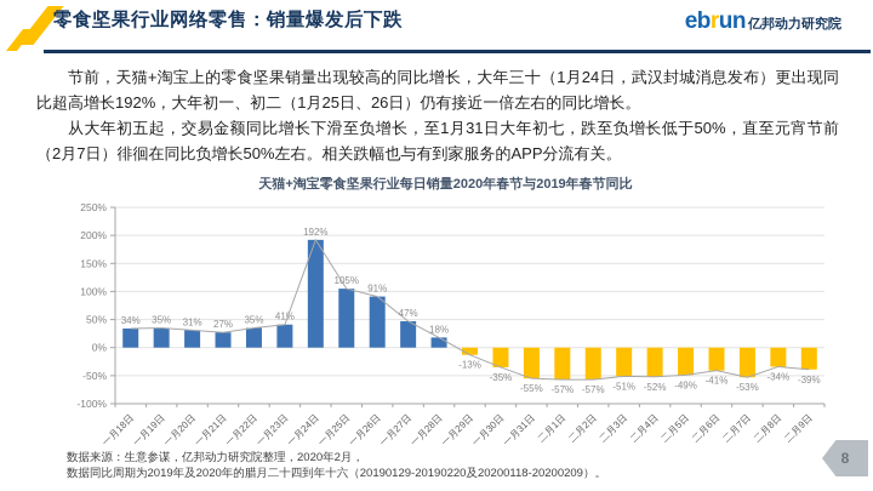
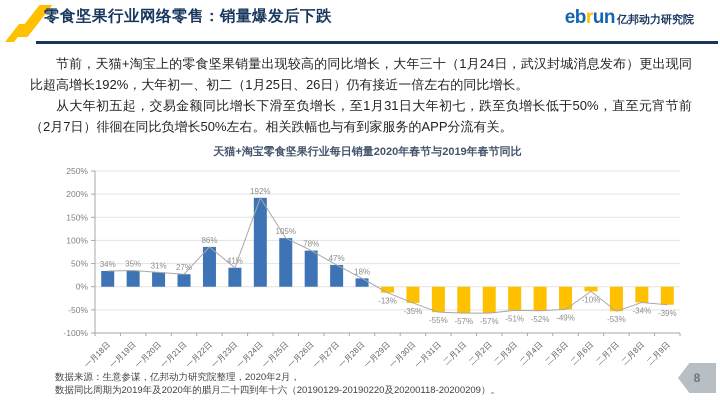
一月22日: 35% -> 86%
一月26日: 91% -> 78%
二月6日: -41% -> -10%
